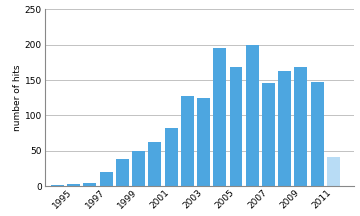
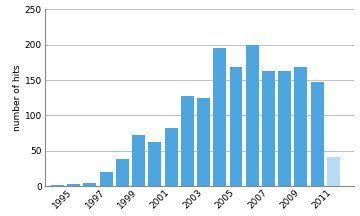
1999: 50 -> 72
2007: 146 -> 162
